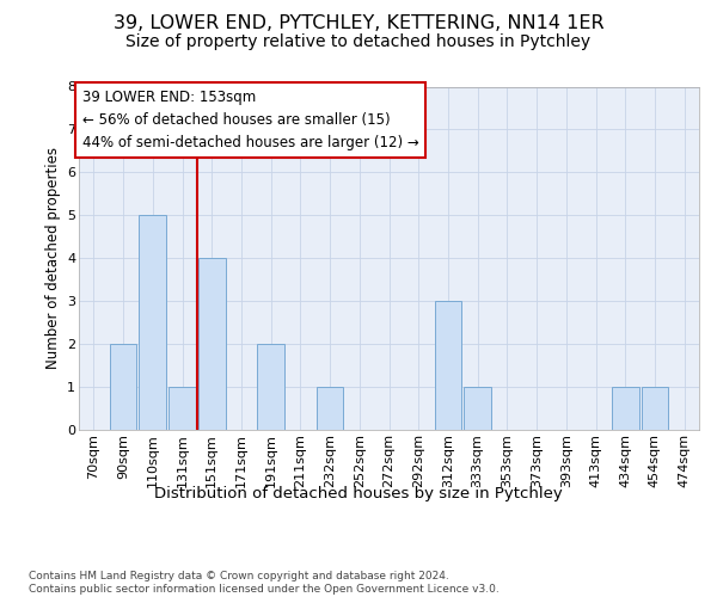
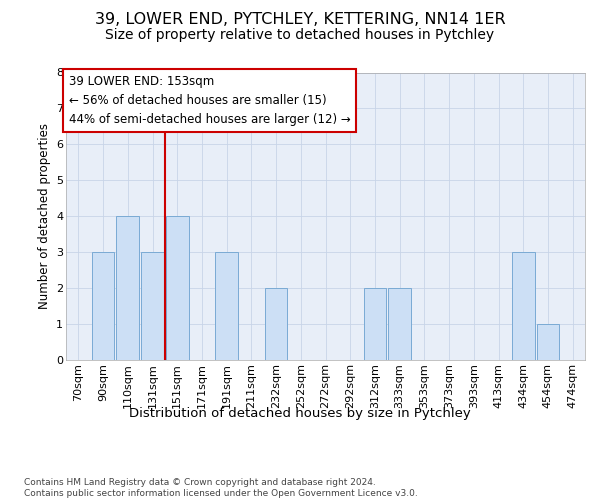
90sqm: 2 -> 3
110sqm: 5 -> 4
131sqm: 1 -> 3
191sqm: 2 -> 3
232sqm: 1 -> 2
312sqm: 3 -> 2
333sqm: 1 -> 2
434sqm: 1 -> 3
